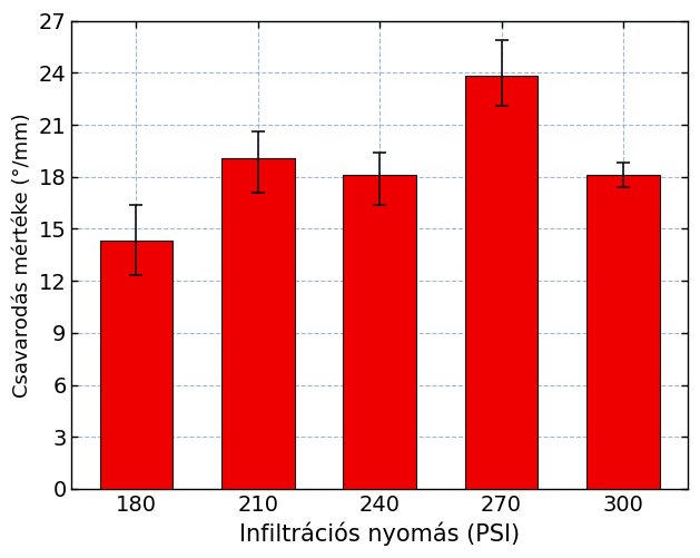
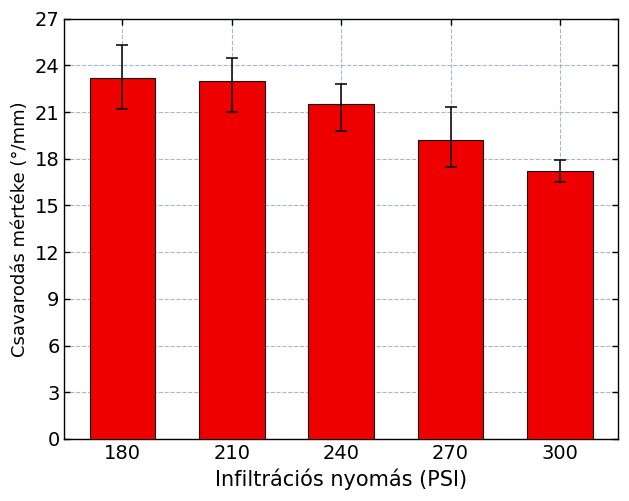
180: 14.3 -> 23.2
210: 19.1 -> 23.0
240: 18.1 -> 21.5
270: 23.8 -> 19.2
300: 18.1 -> 17.2
